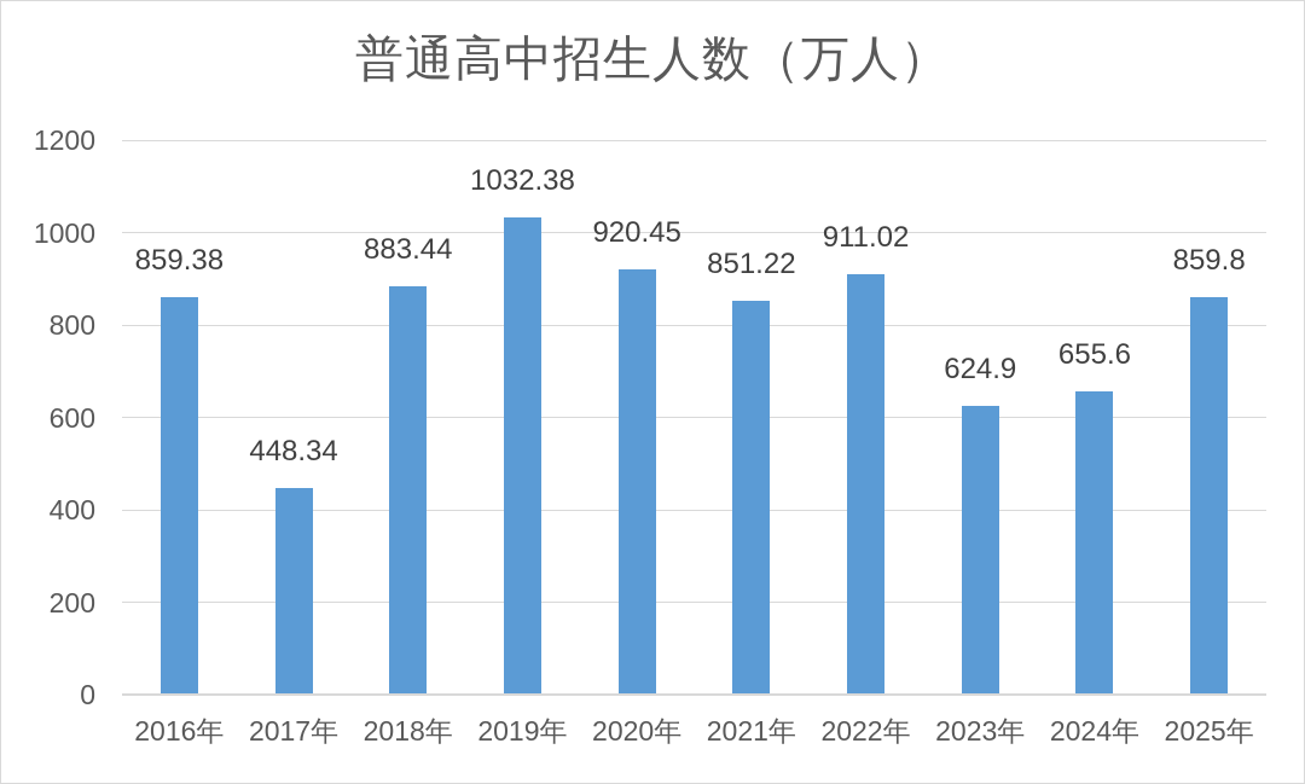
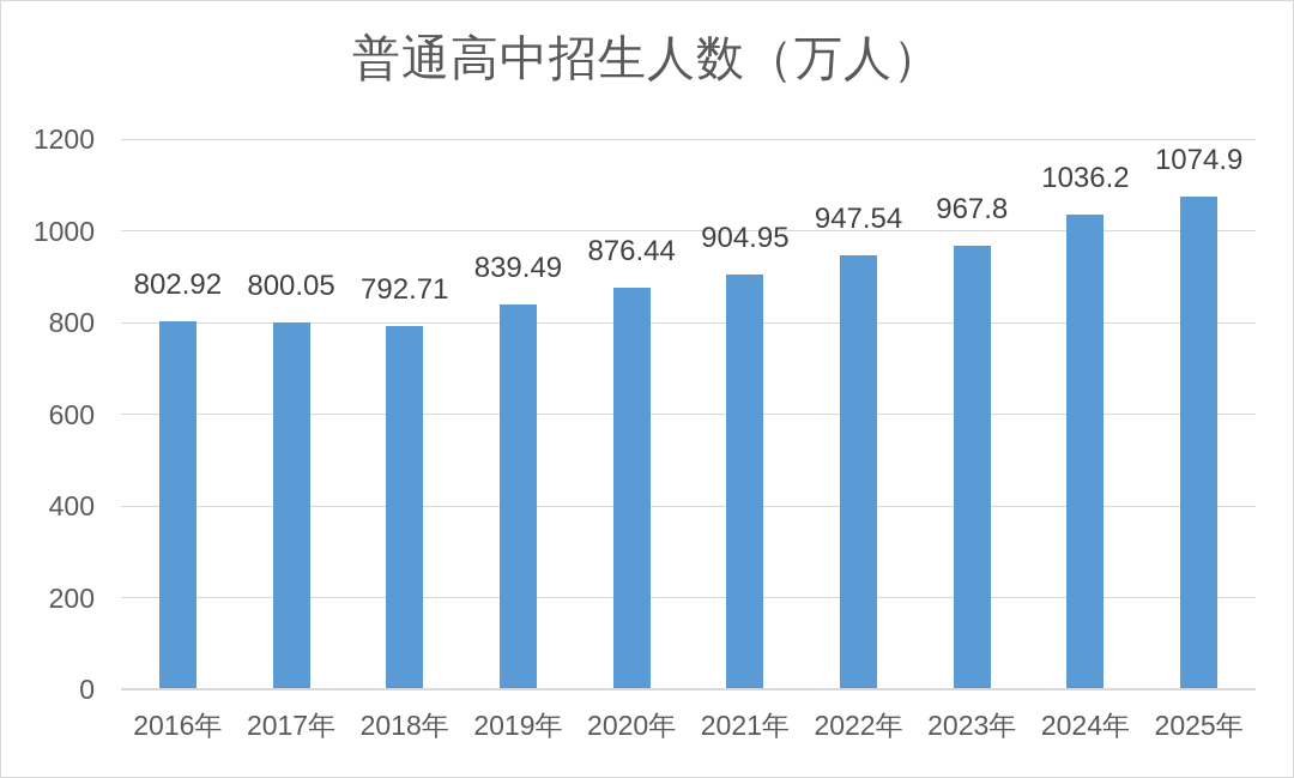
2016年: 859.38 -> 802.92
2017年: 448.34 -> 800.05
2018年: 883.44 -> 792.71
2019年: 1032.38 -> 839.49
2020年: 920.45 -> 876.44
2021年: 851.22 -> 904.95
2022年: 911.02 -> 947.54
2023年: 624.9 -> 967.8
2024年: 655.6 -> 1036.2
2025年: 859.8 -> 1074.9
